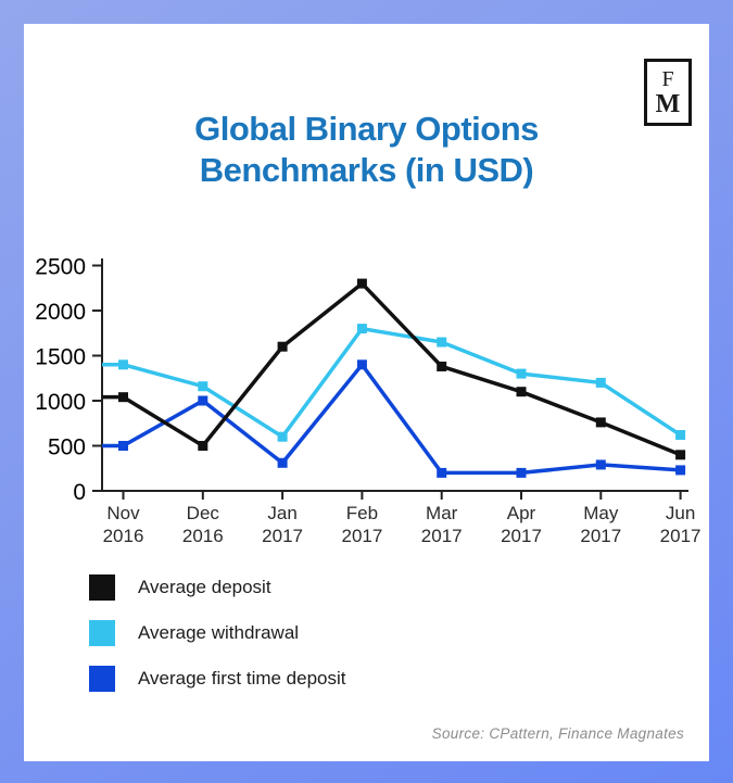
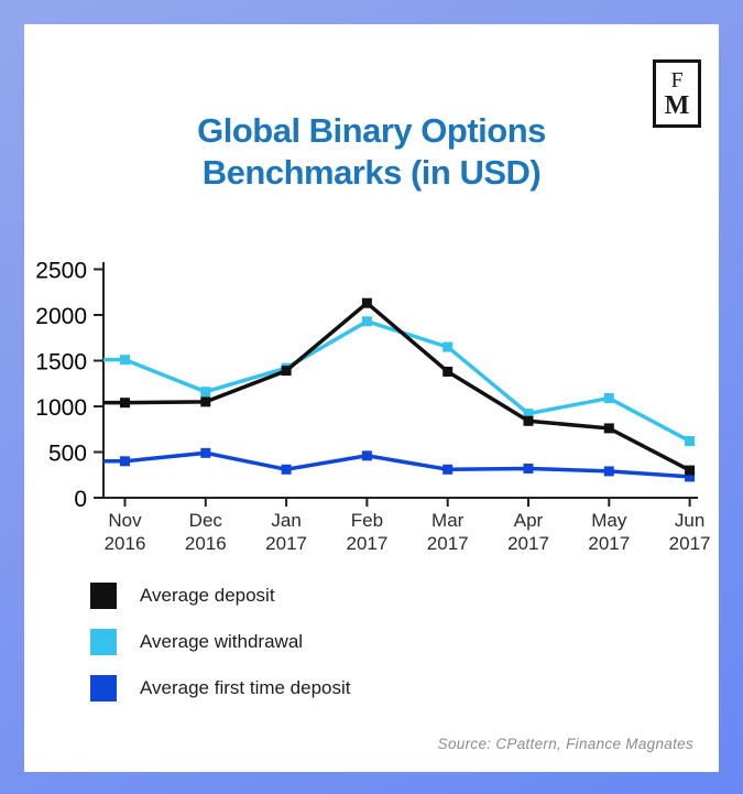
Average withdrawal/Nov 2016: 1400 -> 1500
Average first time deposit/Nov 2016: 500 -> 400
Average deposit/Dec 2016: 500 -> 1000
Average first time deposit/Dec 2016: 1000 -> 500
Average deposit/Jan 2017: 1600 -> 1400
Average withdrawal/Jan 2017: 600 -> 1400
Average deposit/Feb 2017: 2300 -> 2100
Average withdrawal/Feb 2017: 1800 -> 1900
Average first time deposit/Feb 2017: 1400 -> 500
Average first time deposit/Mar 2017: 200 -> 300
Average deposit/Apr 2017: 1100 -> 800
Average withdrawal/Apr 2017: 1300 -> 900
Average first time deposit/Apr 2017: 200 -> 300
Average withdrawal/May 2017: 1200 -> 1100
Average deposit/Jun 2017: 400 -> 300
